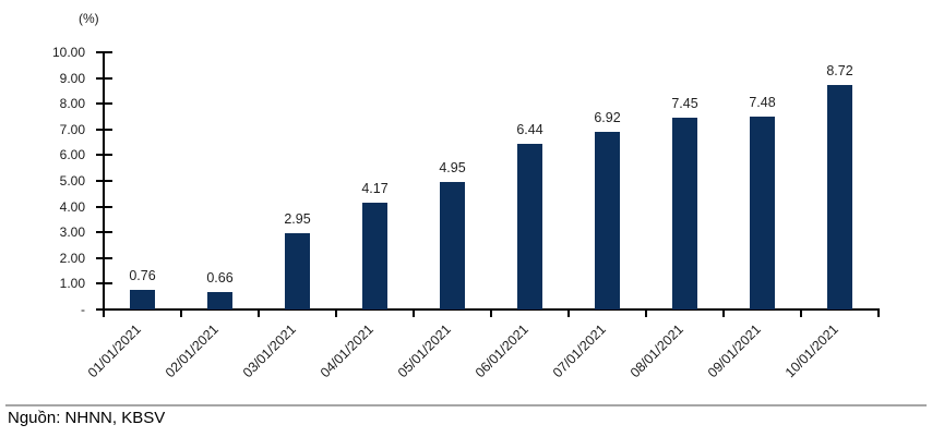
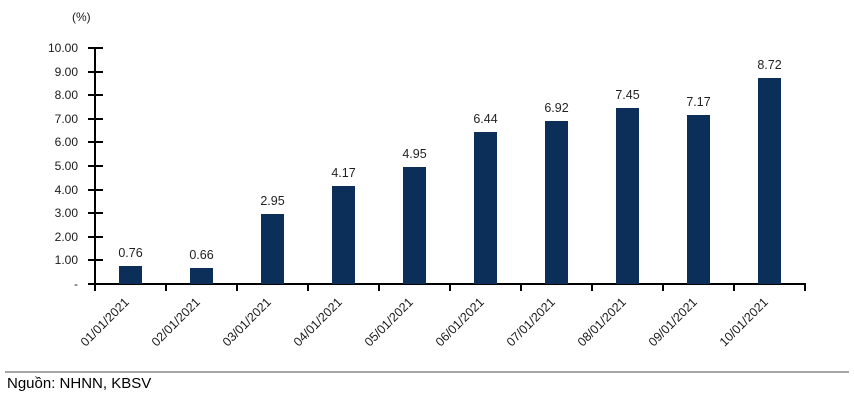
09/01/2021: 7.48 -> 7.17
